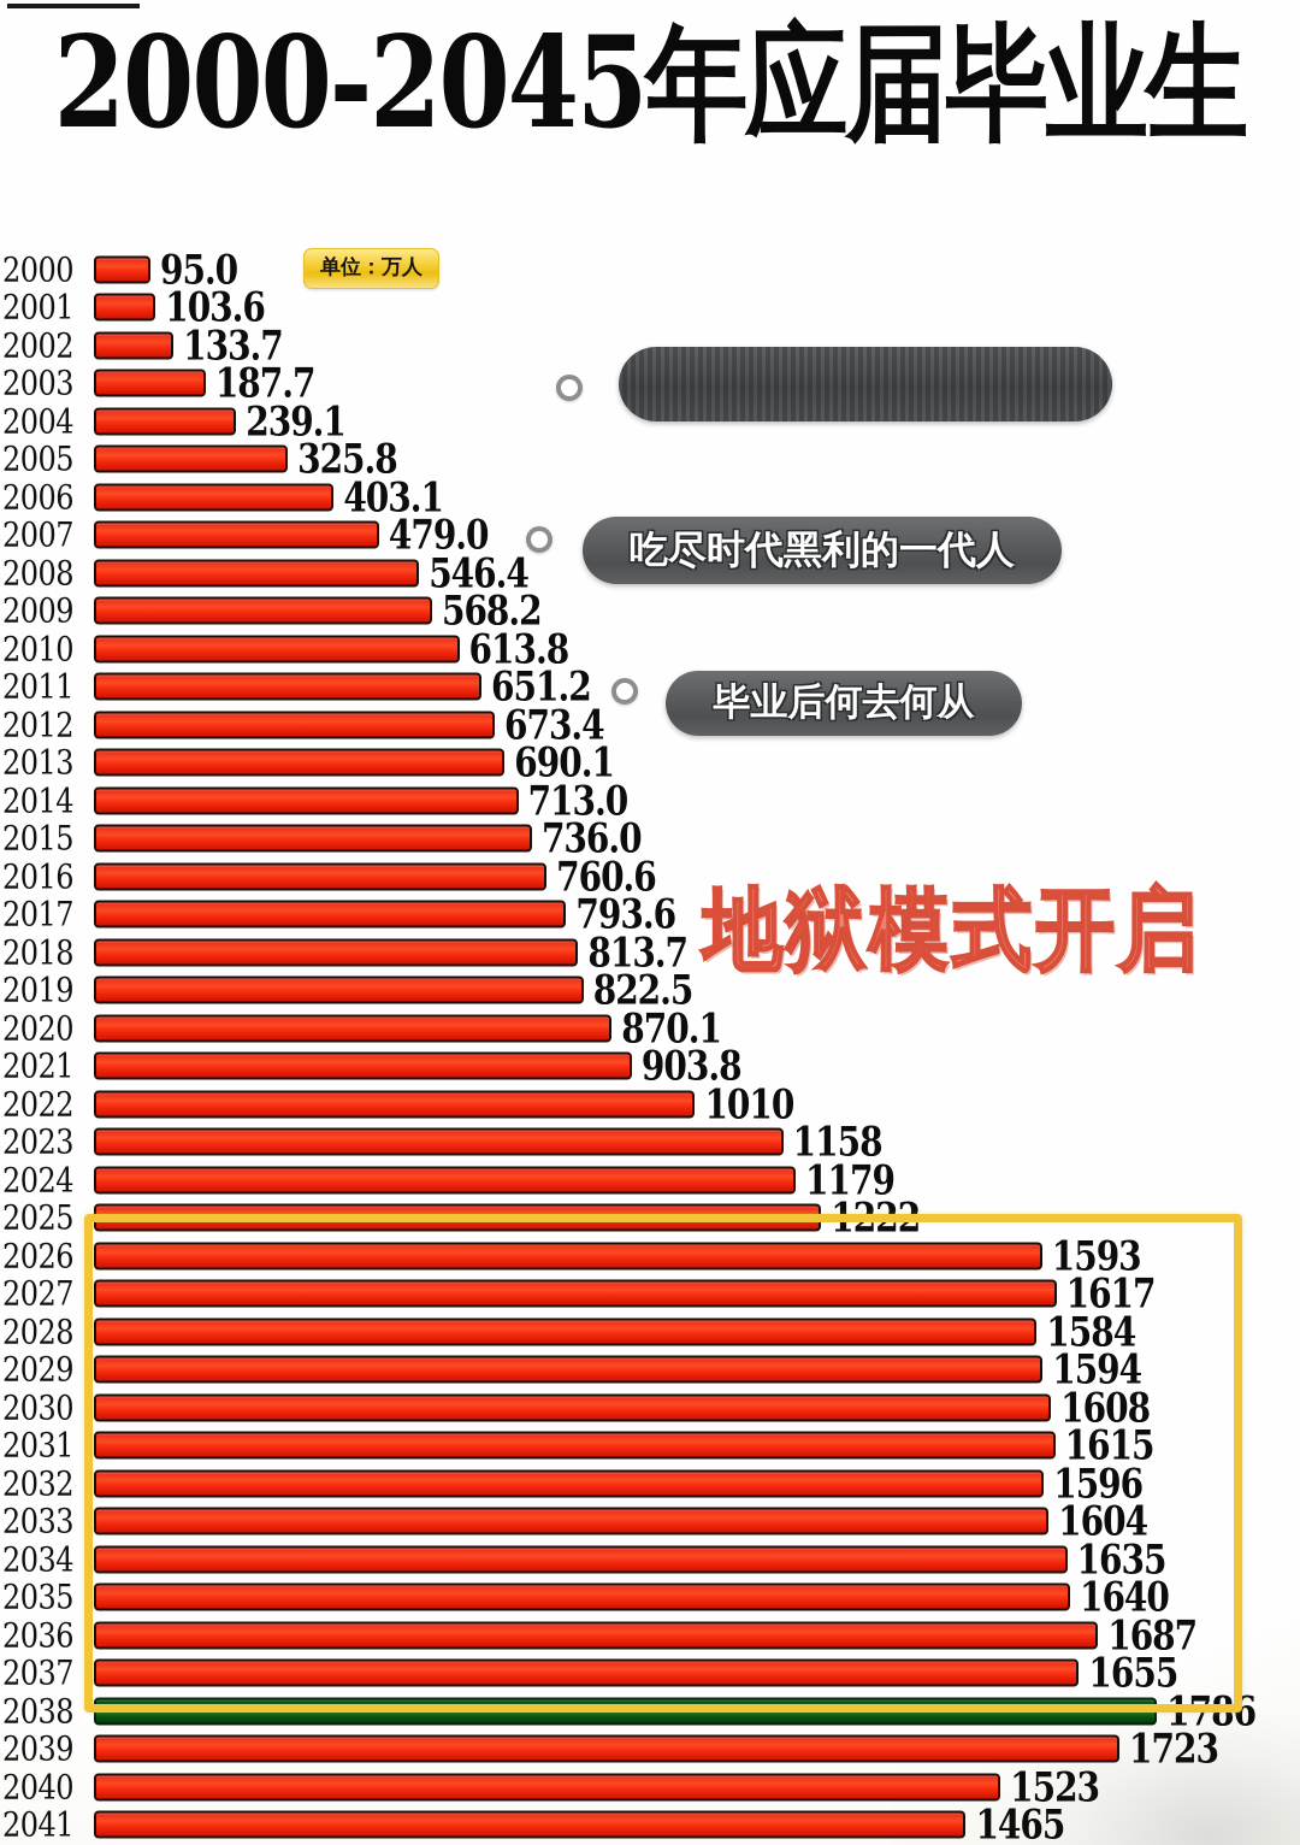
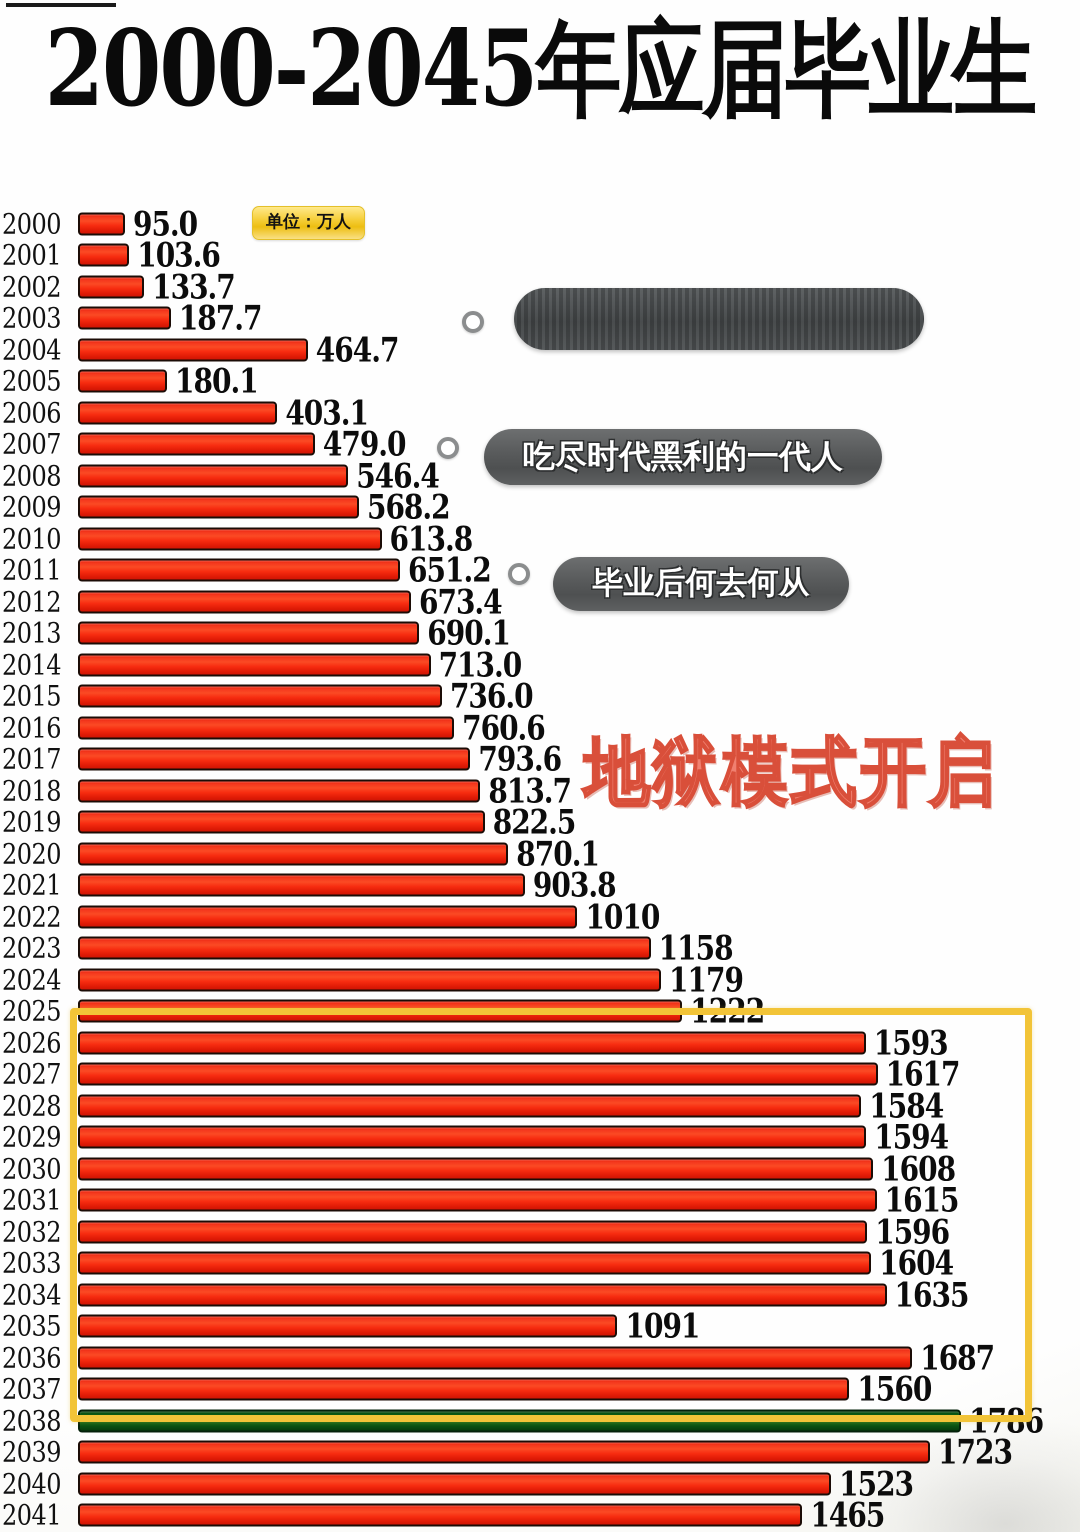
2004: 239.1 -> 464.7
2005: 325.8 -> 180.1
2035: 1640 -> 1091
2037: 1655 -> 1560
